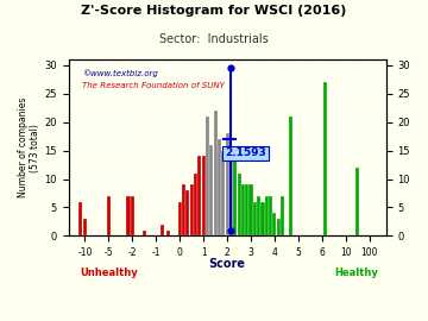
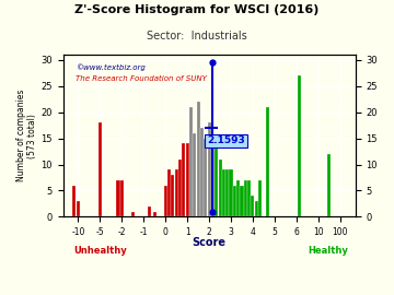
-5: 7 -> 18
